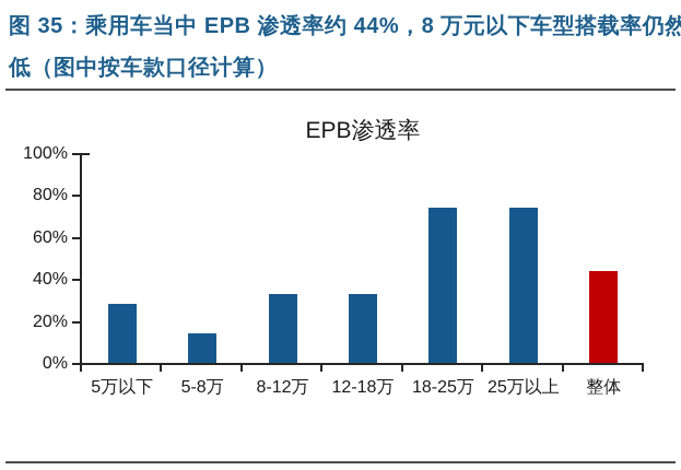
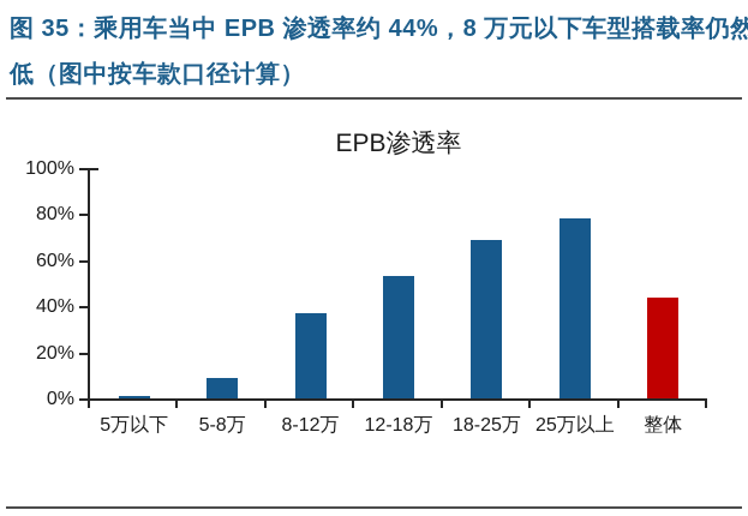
5万以下: 28% -> 1%
5-8万: 14% -> 9%
8-12万: 33% -> 37%
12-18万: 33% -> 53%
18-25万: 74% -> 69%
25万以上: 74% -> 78%
